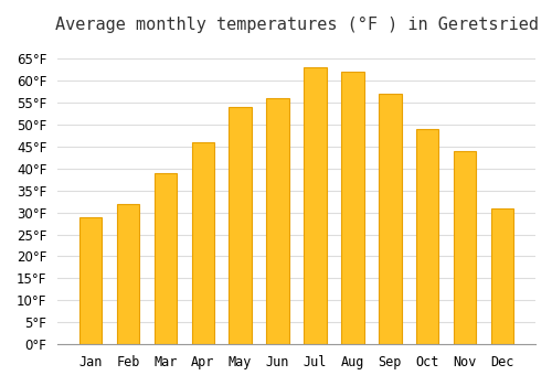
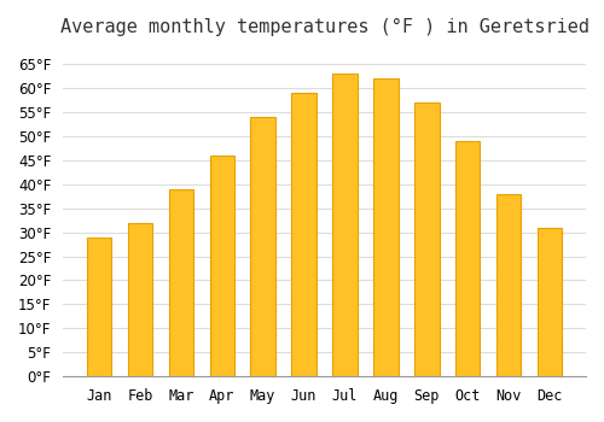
Jun: 56°F -> 59°F
Nov: 44°F -> 38°F
